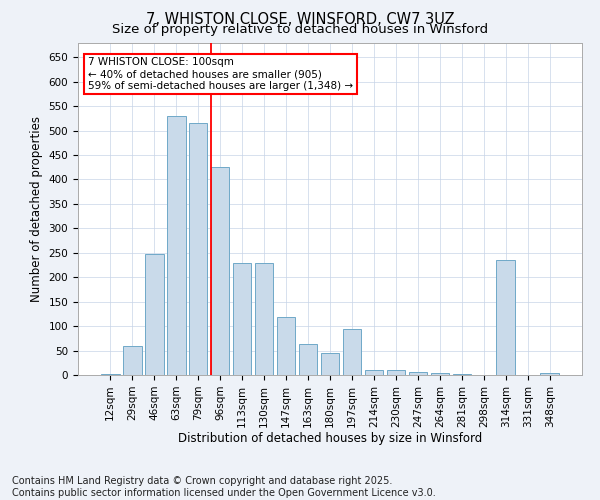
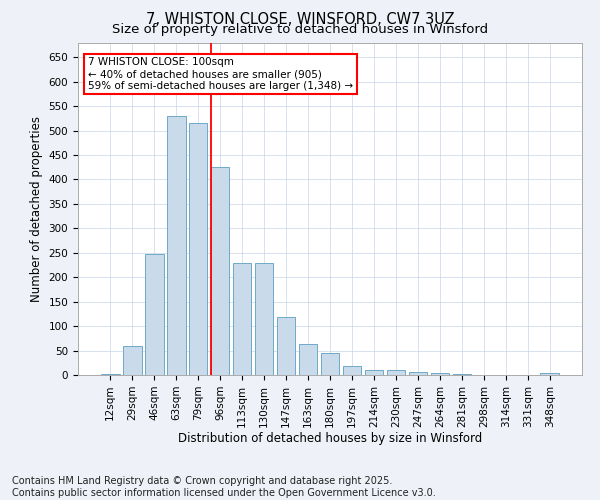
197sqm: 95 -> 18
314sqm: 235 -> 1
